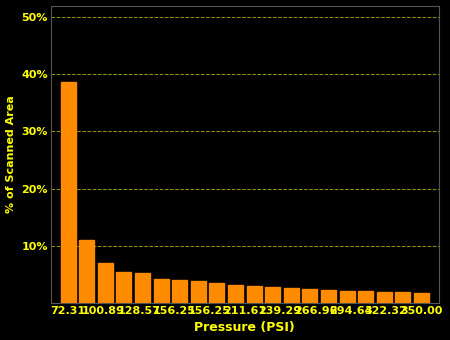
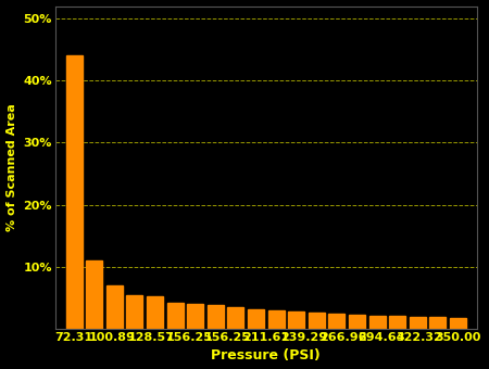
72.31: 38.6% -> 44.0%
